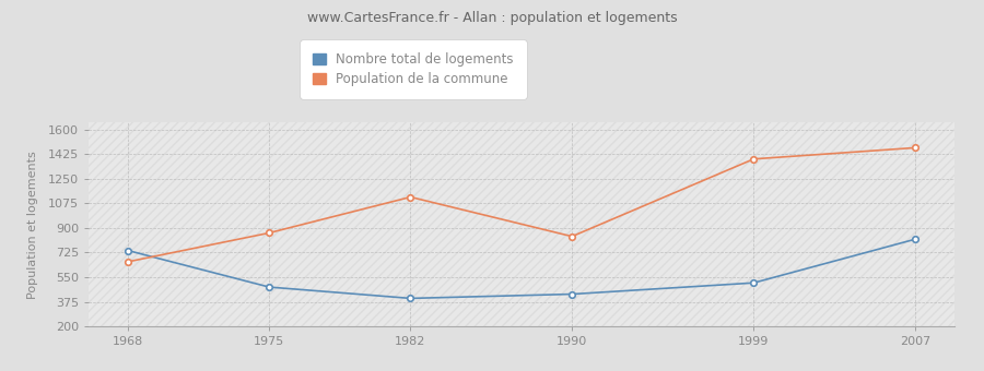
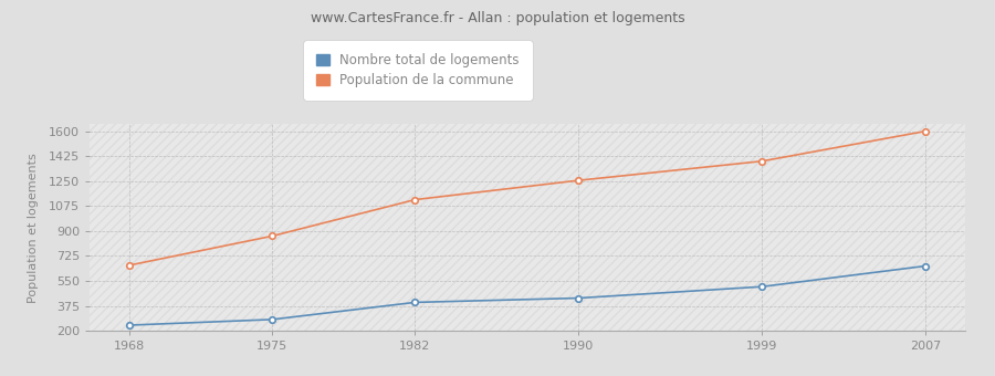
Nombre total de logements/1968: 740 -> 240
Nombre total de logements/1975: 480 -> 280
Population de la commune/1990: 840 -> 1260
Nombre total de logements/2007: 820 -> 660
Population de la commune/2007: 1470 -> 1600
